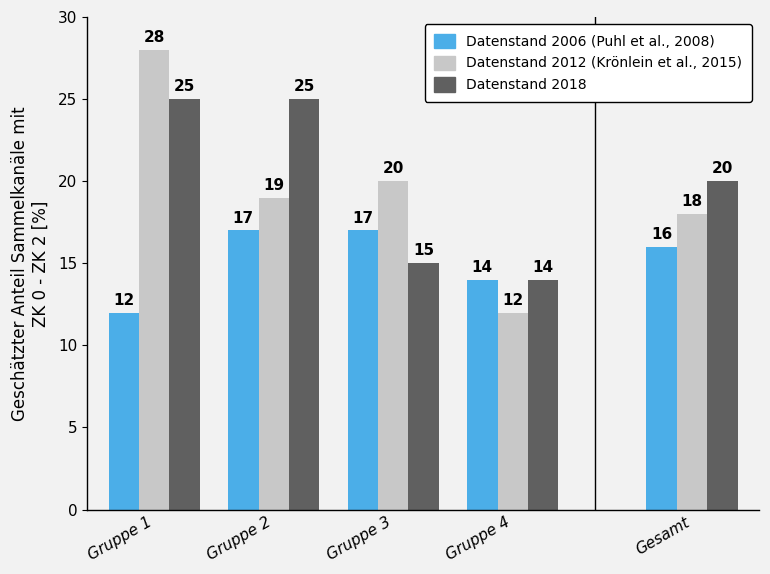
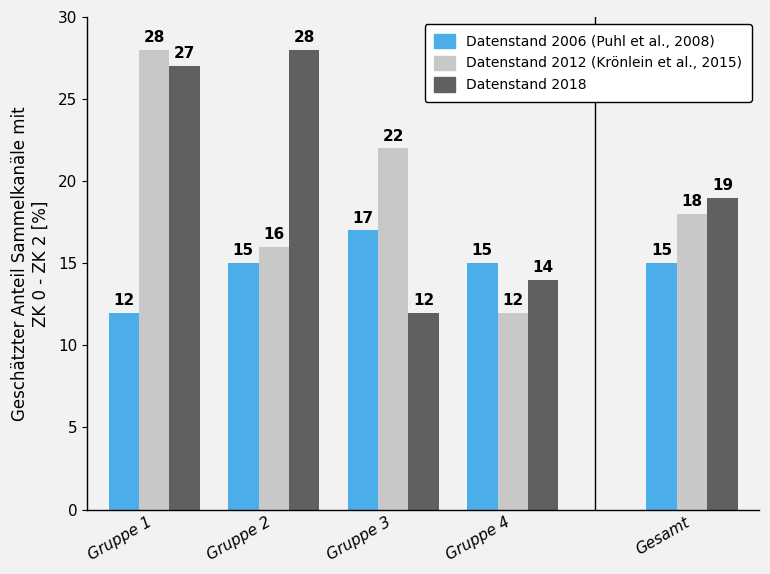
Datenstand 2018/Gruppe 1: 25 -> 27
Datenstand 2006 (Puhl et al., 2008)/Gruppe 2: 17 -> 15
Datenstand 2012 (Krönlein et al., 2015)/Gruppe 2: 19 -> 16
Datenstand 2018/Gruppe 2: 25 -> 28
Datenstand 2012 (Krönlein et al., 2015)/Gruppe 3: 20 -> 22
Datenstand 2018/Gruppe 3: 15 -> 12
Datenstand 2006 (Puhl et al., 2008)/Gruppe 4: 14 -> 15
Datenstand 2006 (Puhl et al., 2008)/Gesamt: 16 -> 15
Datenstand 2018/Gesamt: 20 -> 19
